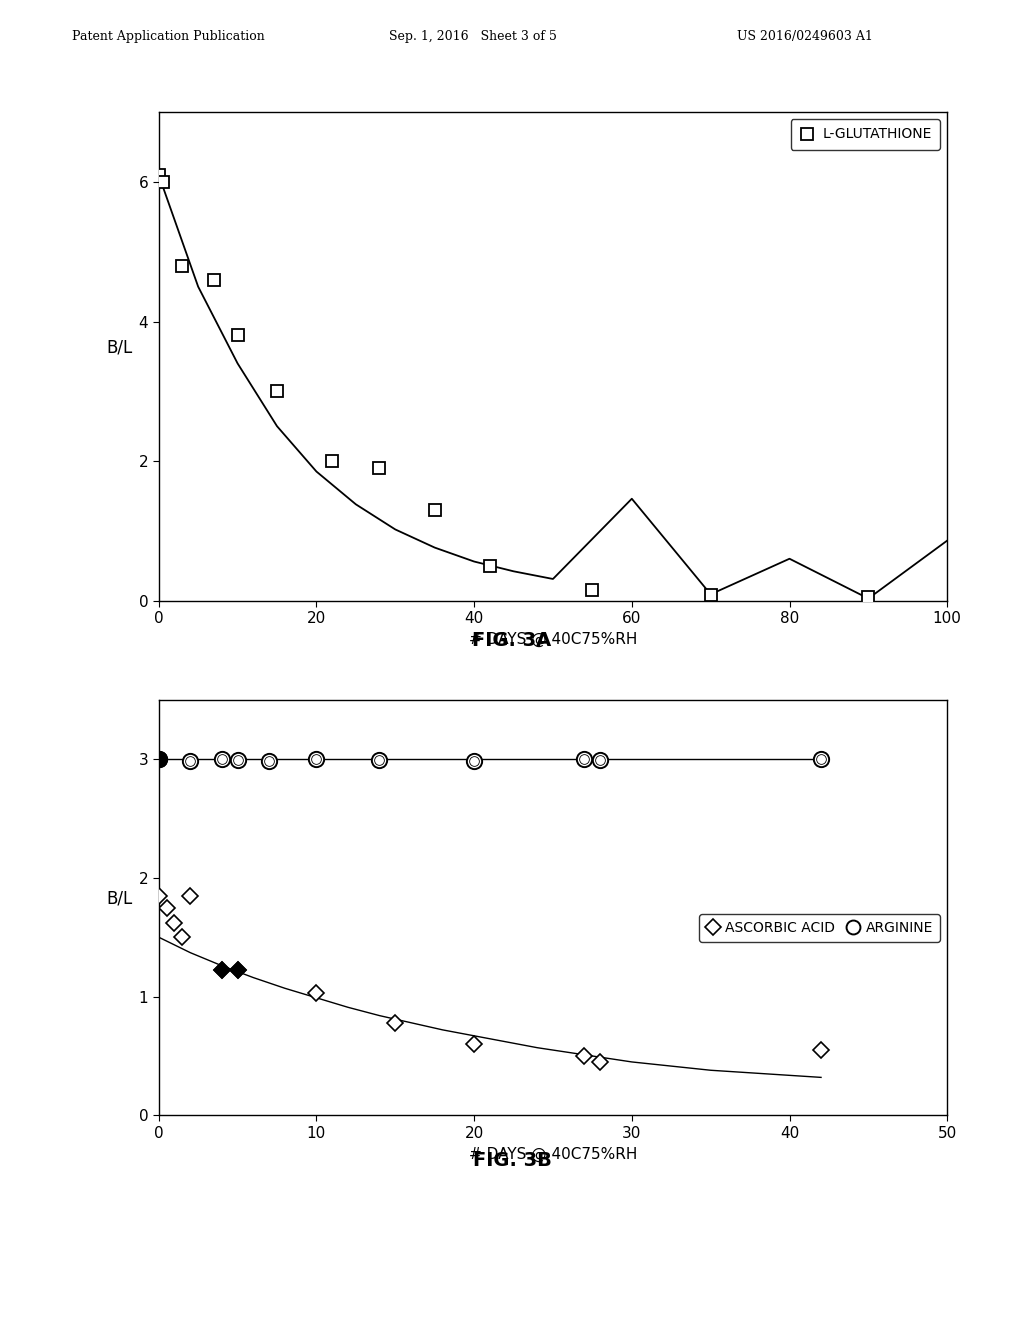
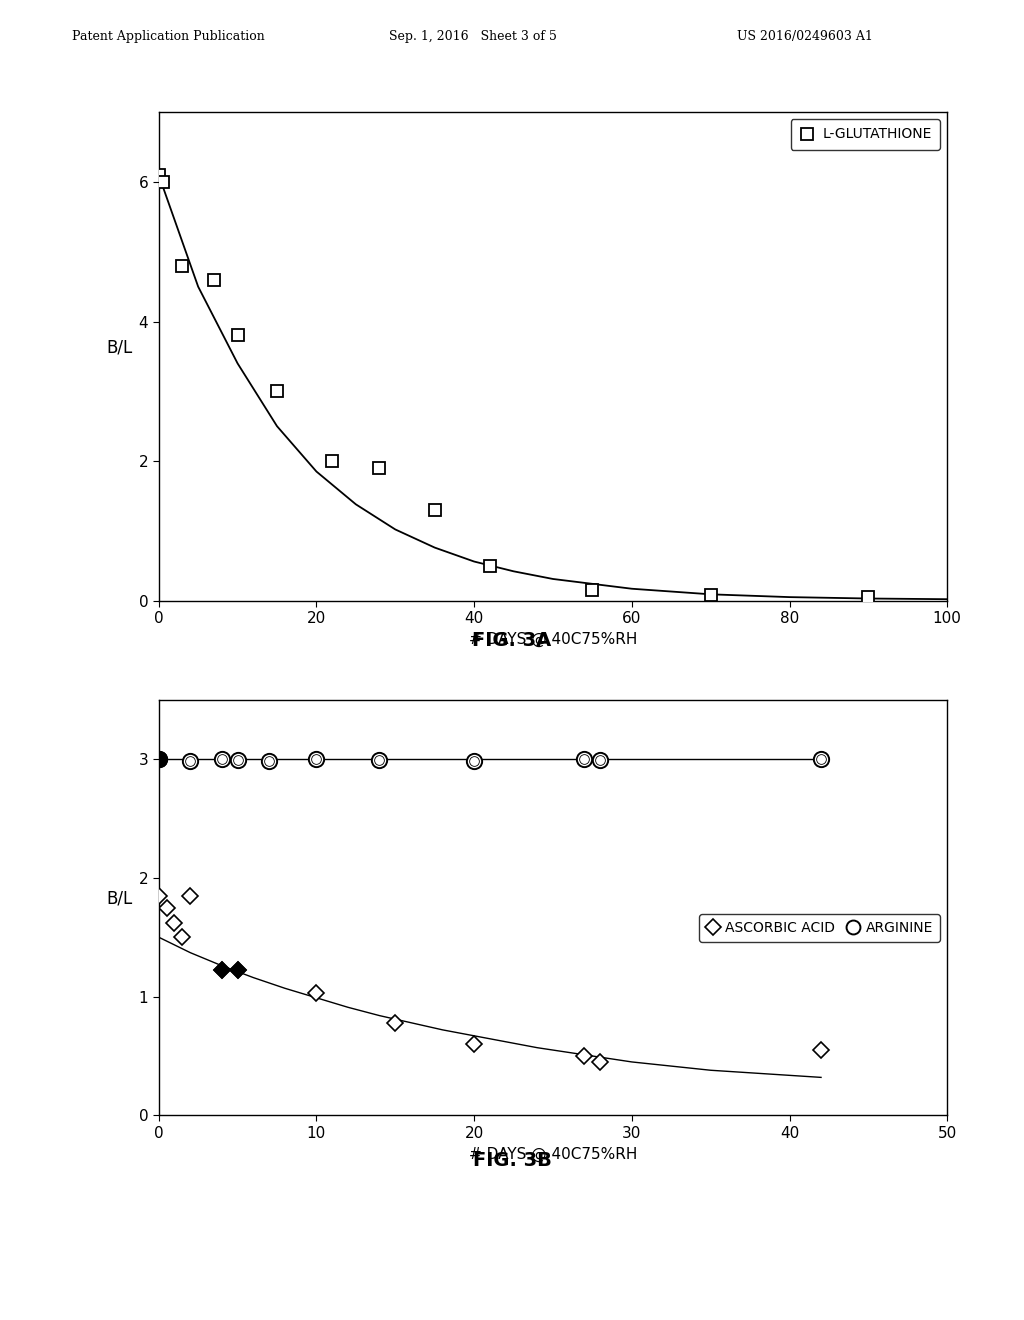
L-GLUTATHIONE/60: 1.46 -> 0.17
L-GLUTATHIONE/80: 0.60 -> 0.05
L-GLUTATHIONE/100: 0.86 -> 0.02
